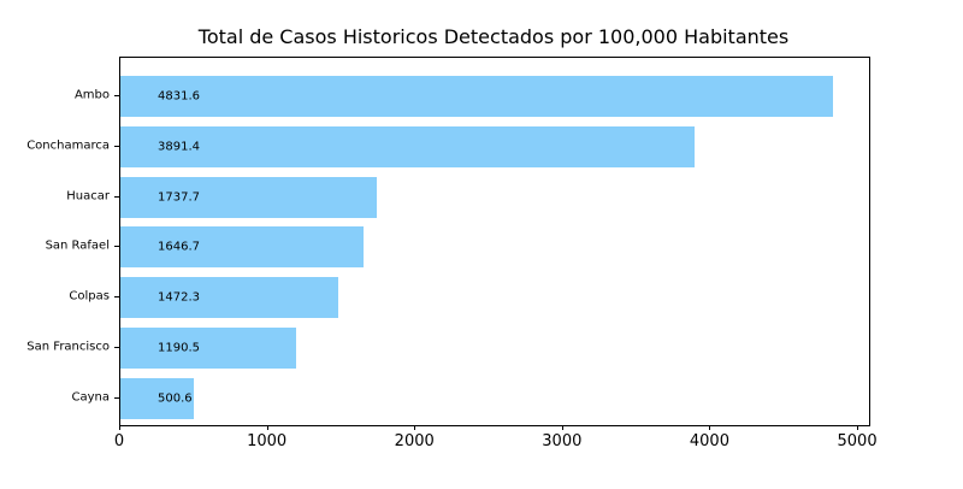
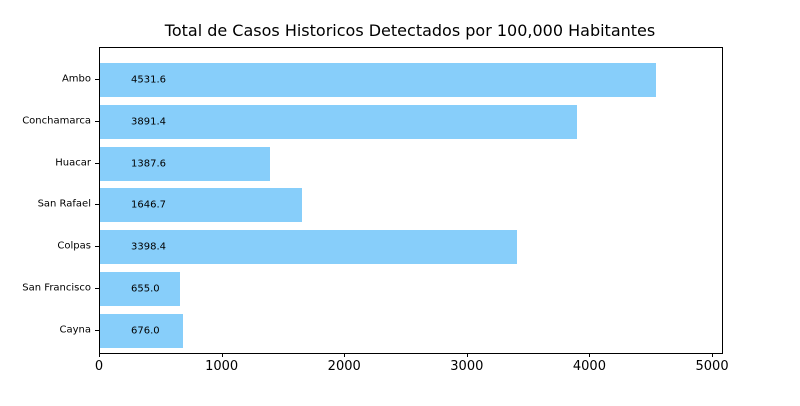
Ambo: 4831.6 -> 4531.6
Huacar: 1737.7 -> 1387.6
Colpas: 1472.3 -> 3398.4
San Francisco: 1190.5 -> 655.0
Cayna: 500.6 -> 676.0
